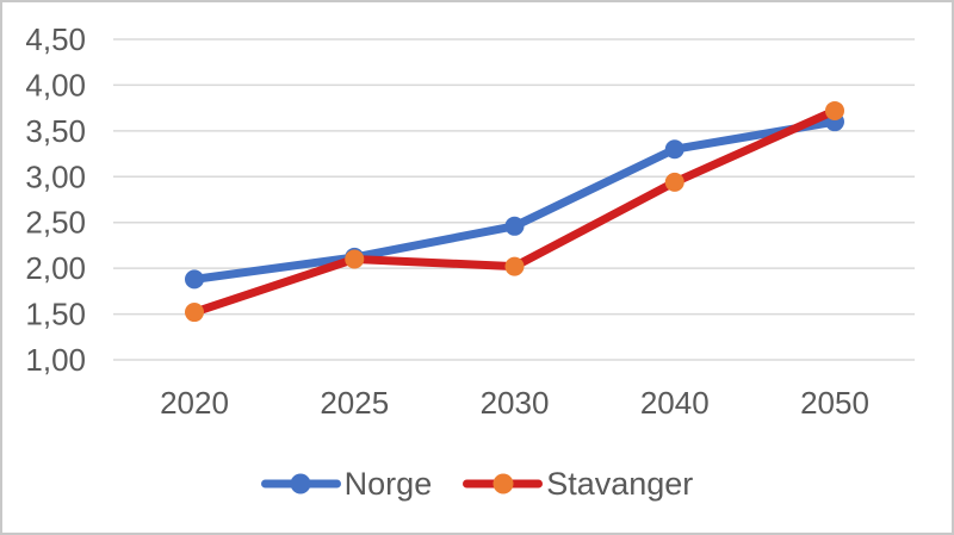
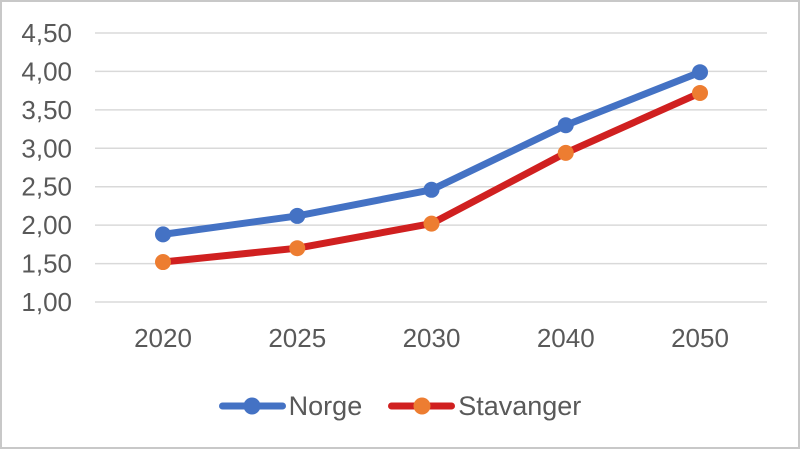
Stavanger/2025: 2,1 -> 1,7
Norge/2050: 3,6 -> 4,0
